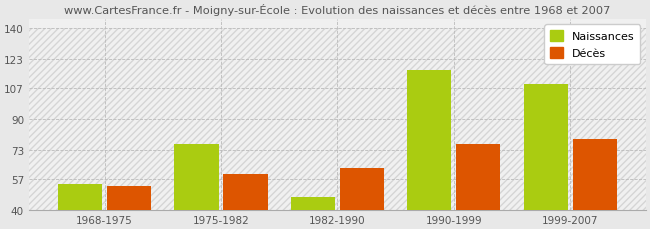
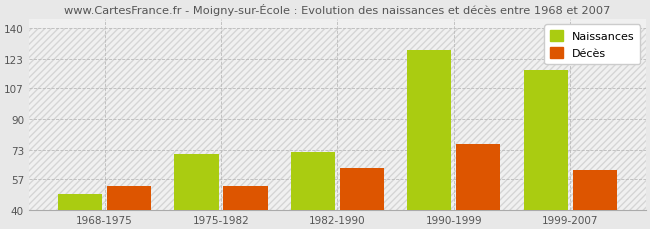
Naissances/1968-1975: 54 -> 49
Naissances/1975-1982: 76 -> 71
Décès/1975-1982: 60 -> 53
Naissances/1982-1990: 47 -> 72
Naissances/1990-1999: 117 -> 128
Naissances/1999-2007: 109 -> 117
Décès/1999-2007: 79 -> 62
